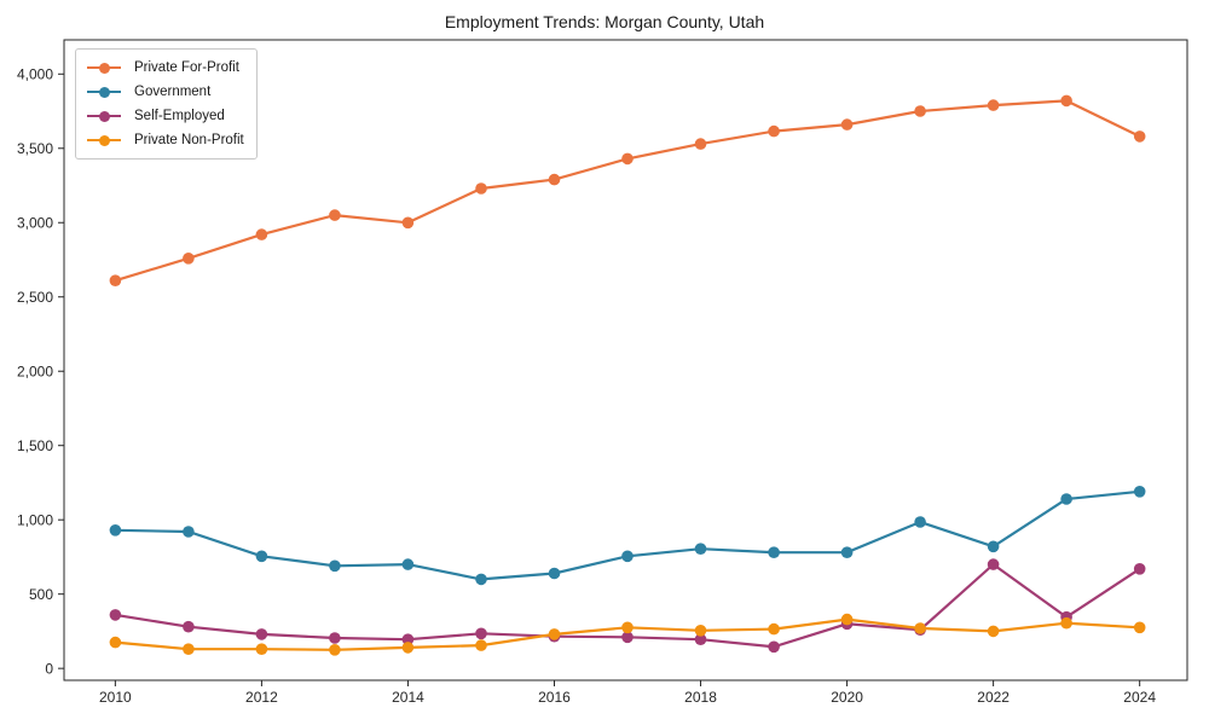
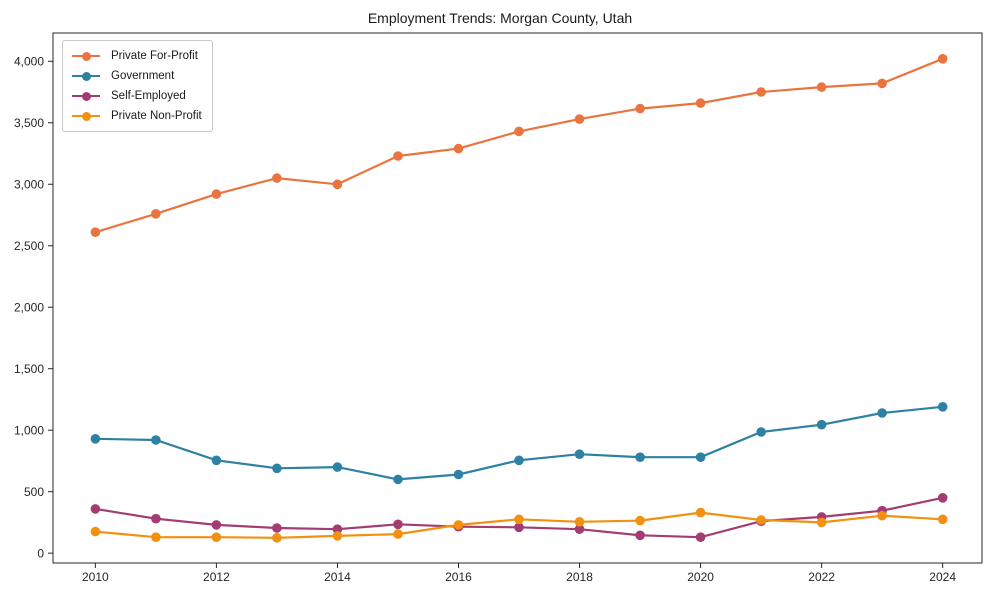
Self-Employed/2020: 300 -> 130
Government/2022: 820 -> 1040
Self-Employed/2022: 700 -> 300
Private For-Profit/2024: 3580 -> 4020
Self-Employed/2024: 670 -> 450
